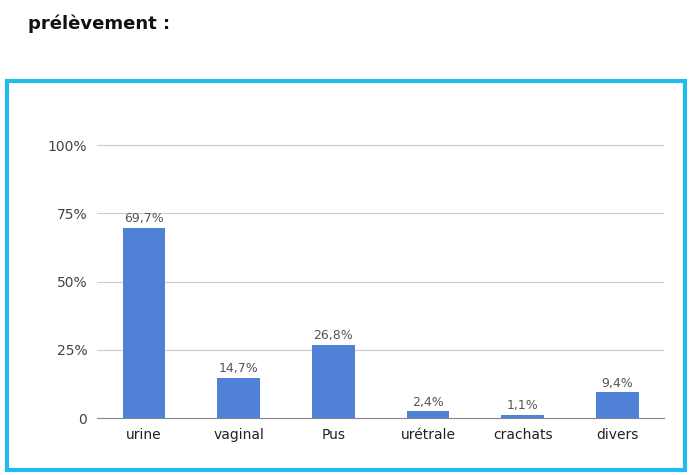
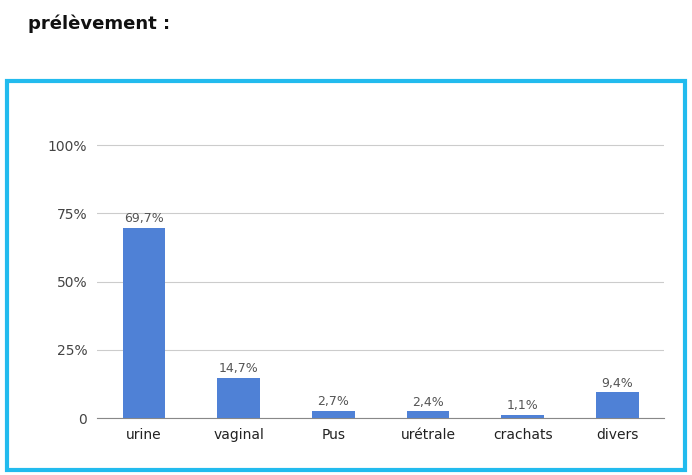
Pus: 26,8% -> 2,7%
